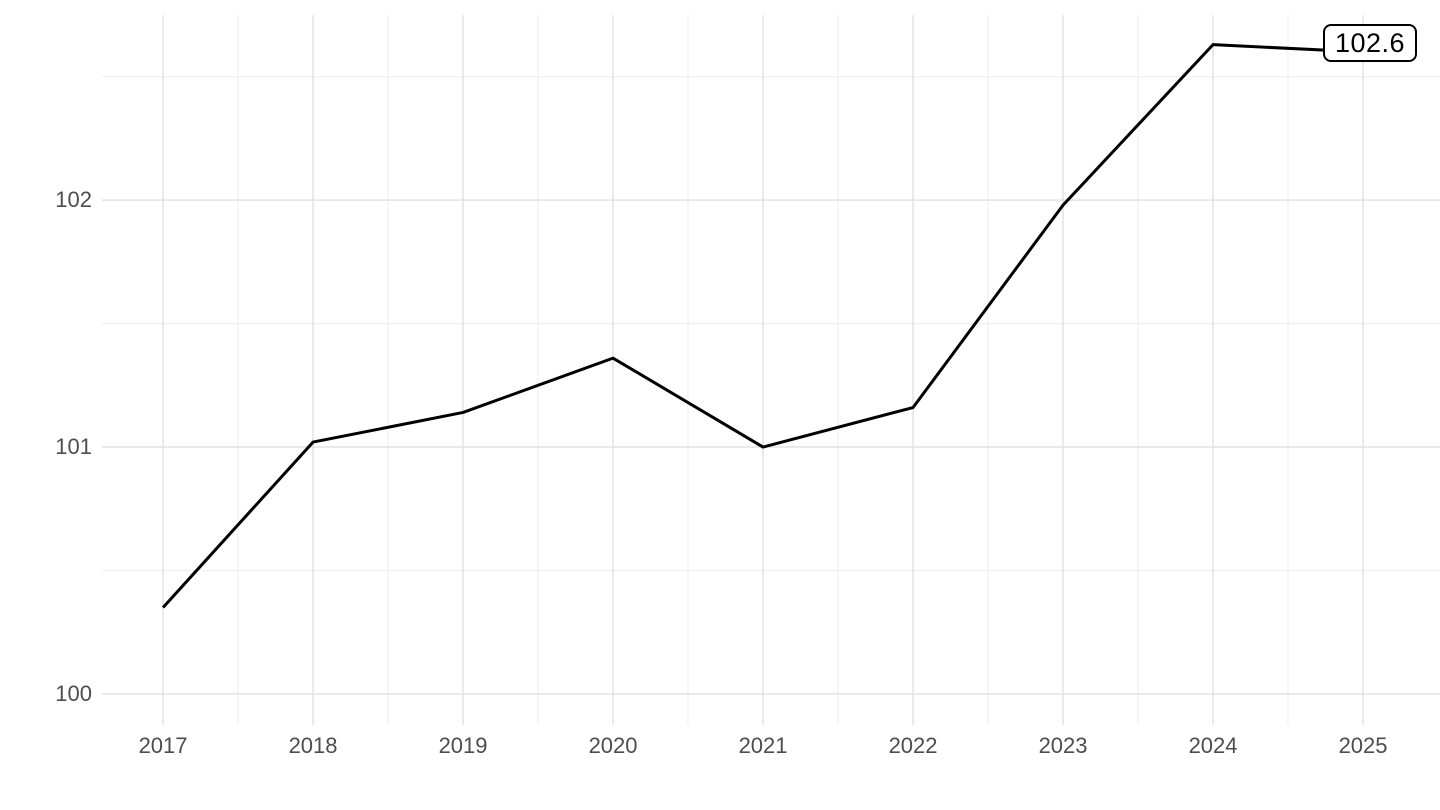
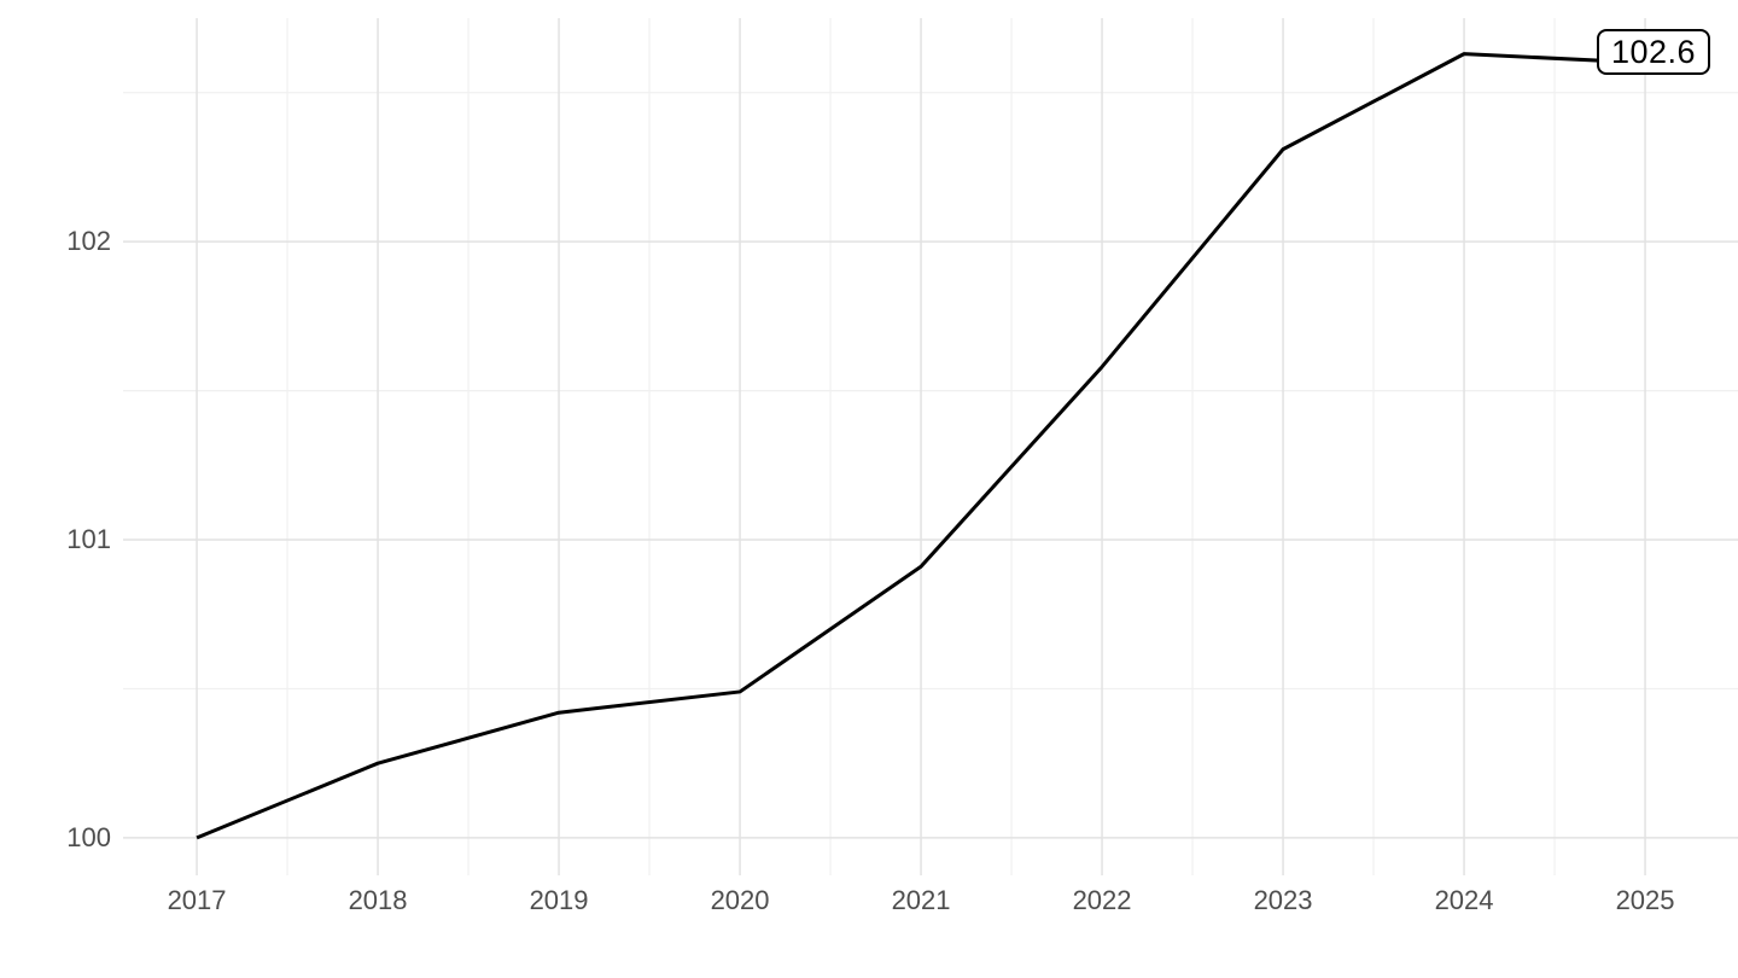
2017: 100.35 -> 100.00
2018: 101.02 -> 100.25
2019: 101.14 -> 100.42
2020: 101.36 -> 100.49
2021: 101.00 -> 100.91
2022: 101.16 -> 101.58
2023: 101.98 -> 102.31
